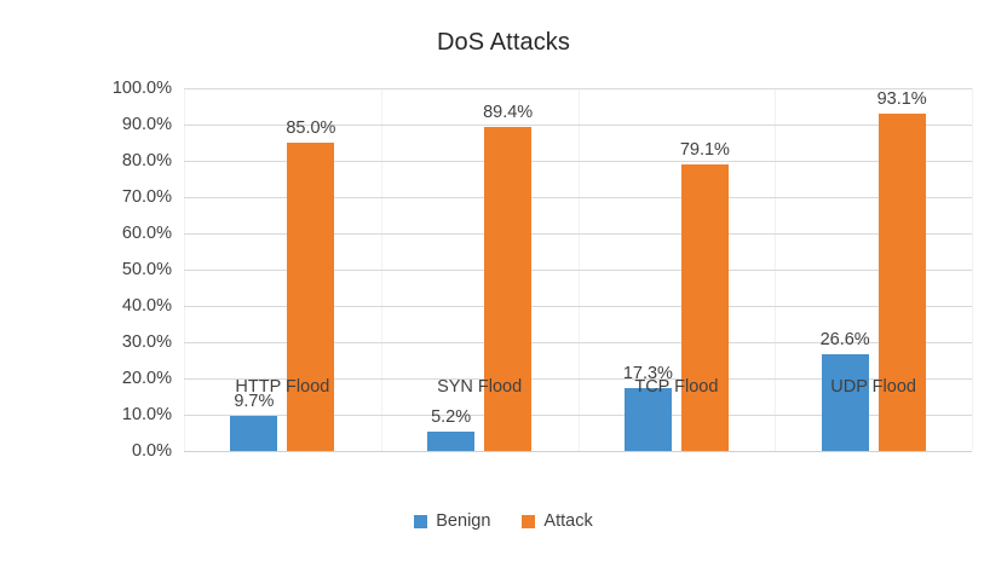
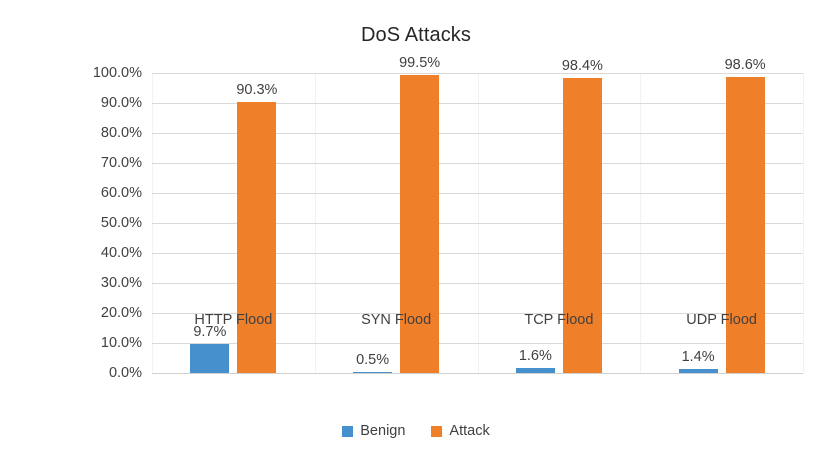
Attack/HTTP Flood: 85.0% -> 90.3%
Benign/SYN Flood: 5.2% -> 0.5%
Attack/SYN Flood: 89.4% -> 99.5%
Benign/TCP Flood: 17.3% -> 1.6%
Attack/TCP Flood: 79.1% -> 98.4%
Benign/UDP Flood: 26.6% -> 1.4%
Attack/UDP Flood: 93.1% -> 98.6%
